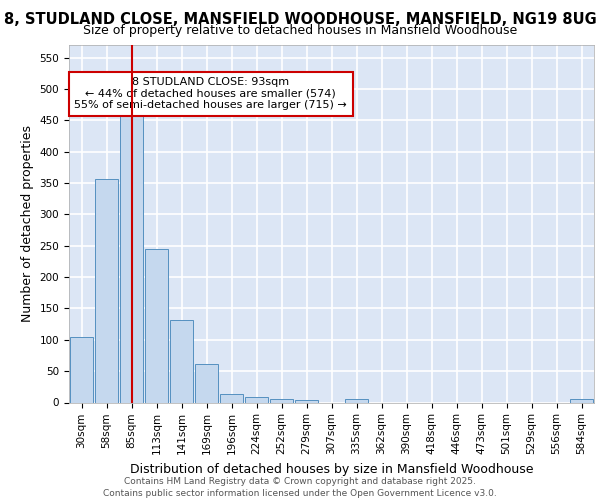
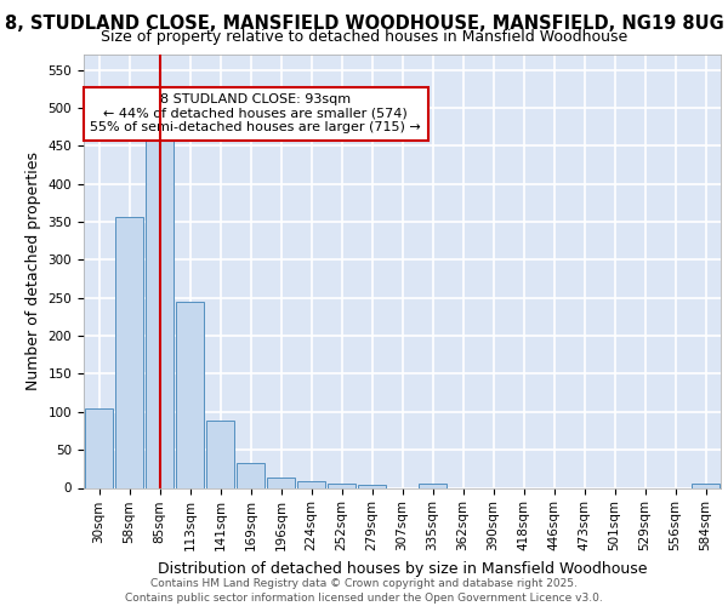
141sqm: 132 -> 89
169sqm: 62 -> 32
